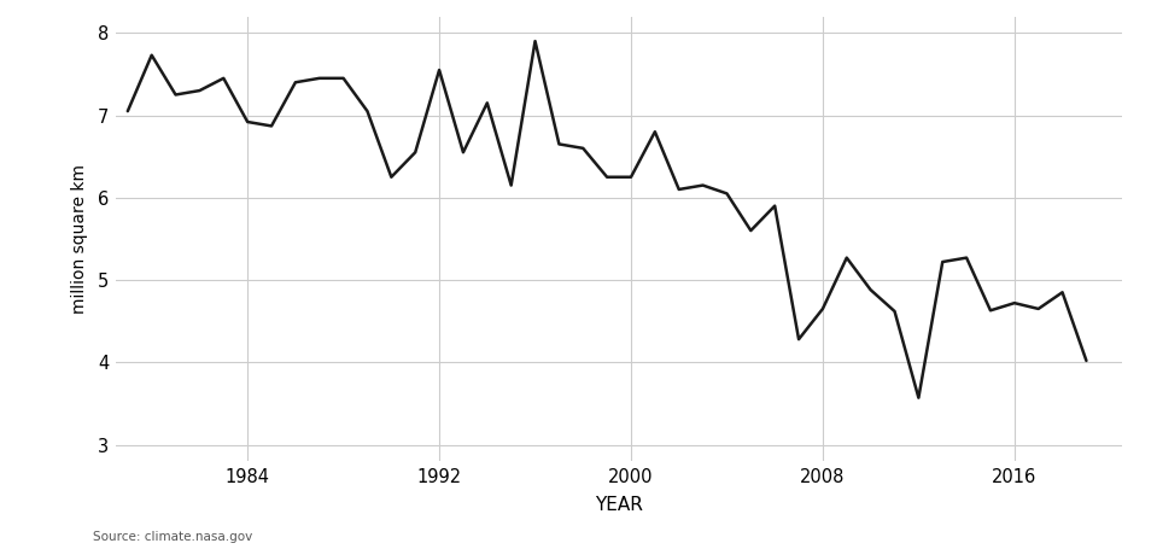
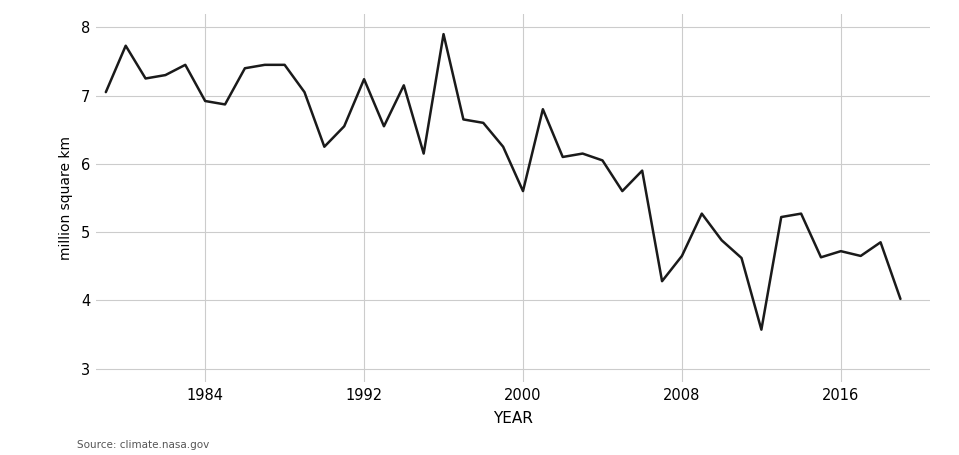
1992: 7.55 -> 7.24
2000: 6.25 -> 5.60
